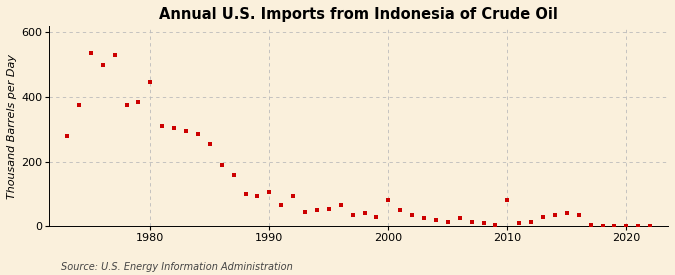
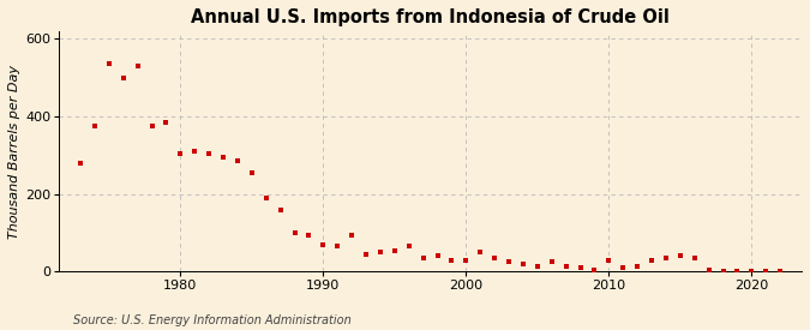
1980: 445 -> 305
1990: 105 -> 68
2000: 80 -> 30
2010: 80 -> 30
